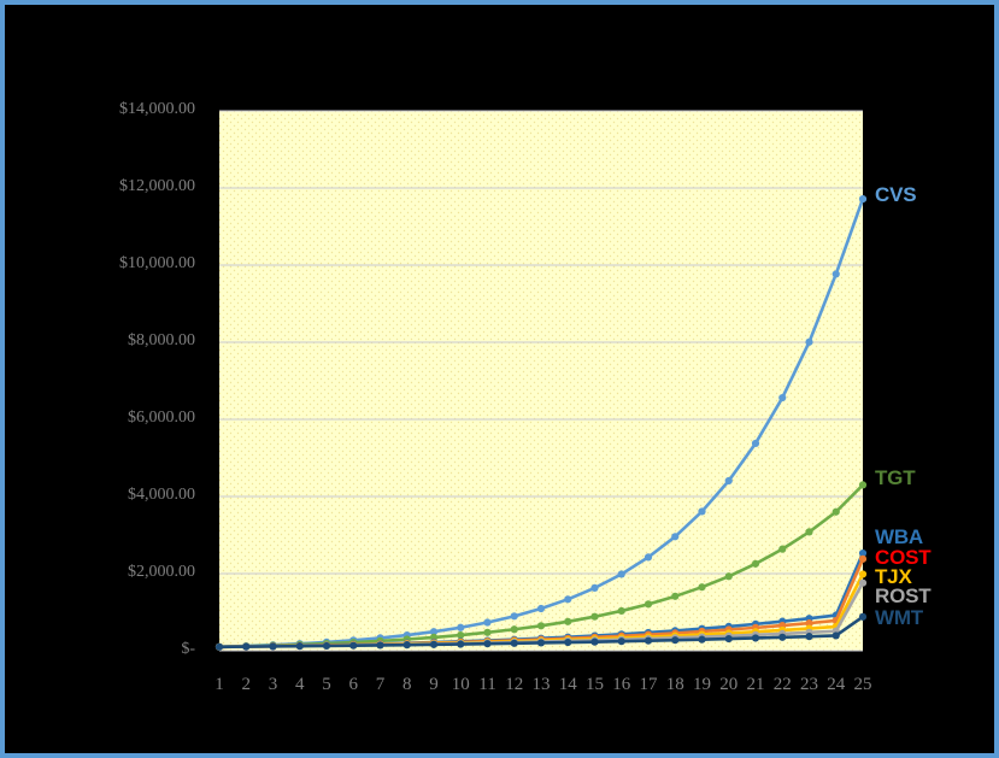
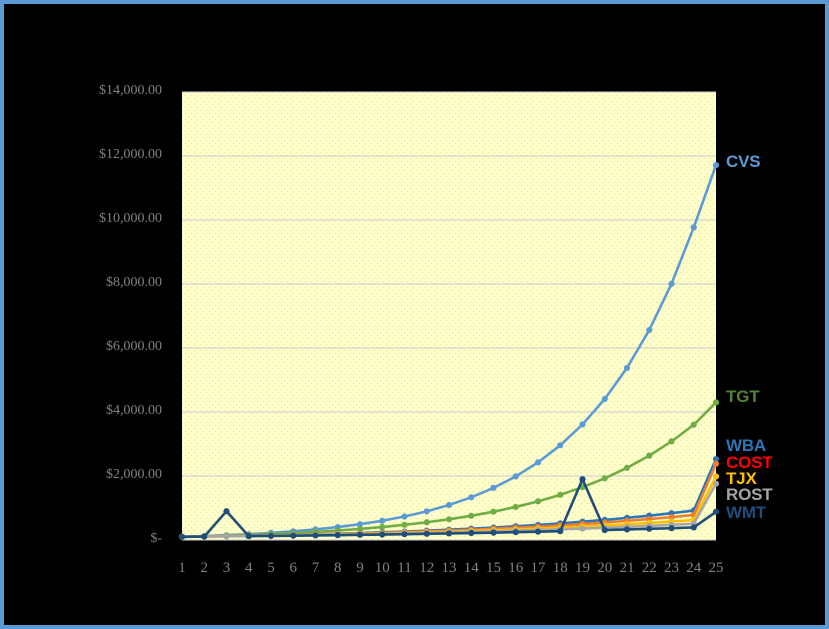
WMT/3: $100 -> $900
WMT/19: $300 -> $1900
